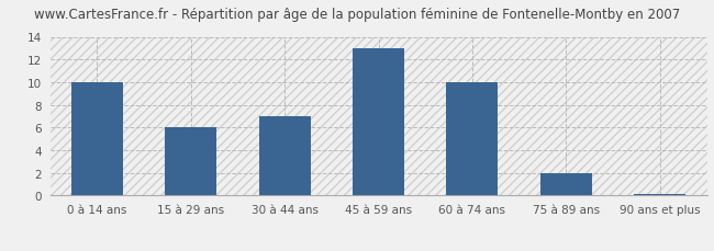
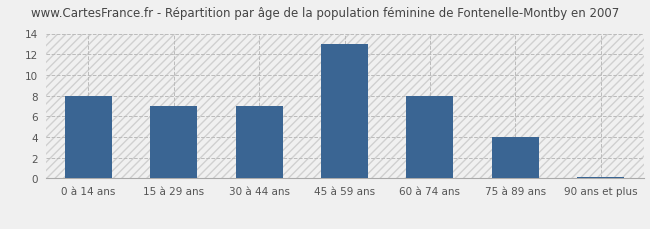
0 à 14 ans: 10.0 -> 8.0
15 à 29 ans: 6.0 -> 7.0
60 à 74 ans: 10.0 -> 8.0
75 à 89 ans: 2.0 -> 4.0
